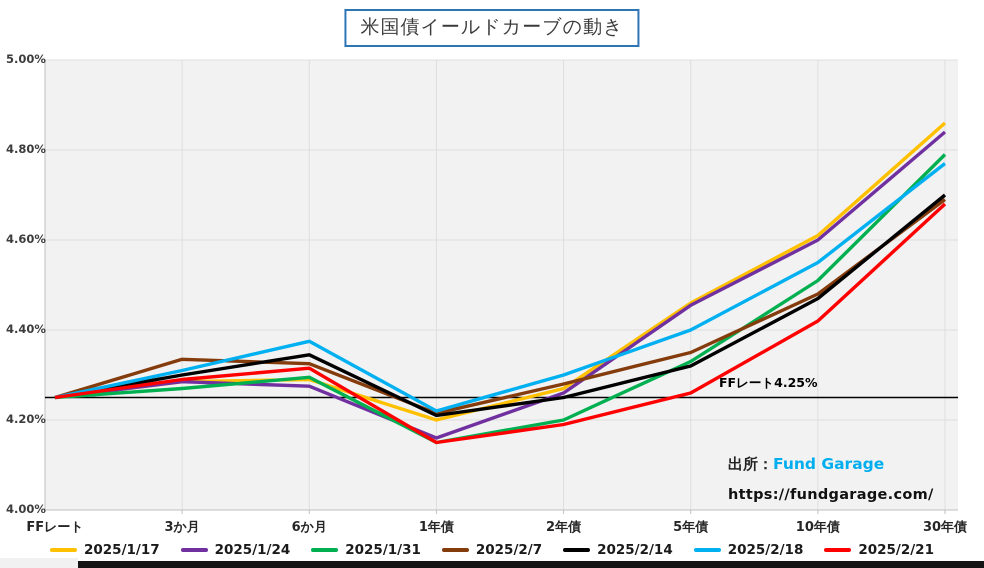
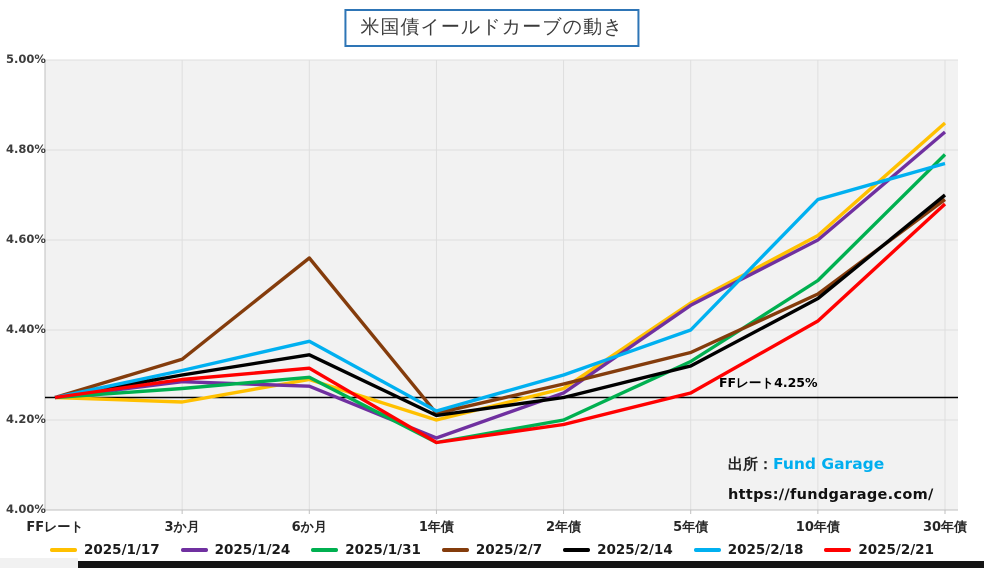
2025/1/17/3か月: 4.29% -> 4.24%
2025/2/7/6か月: 4.33% -> 4.56%
2025/2/18/10年債: 4.55% -> 4.69%
